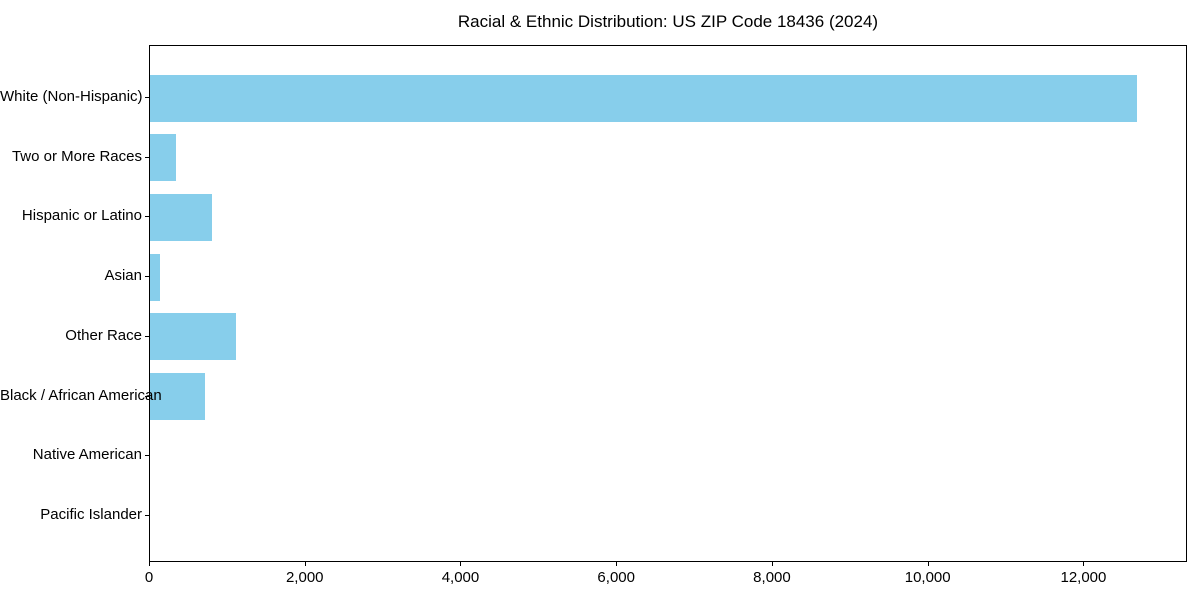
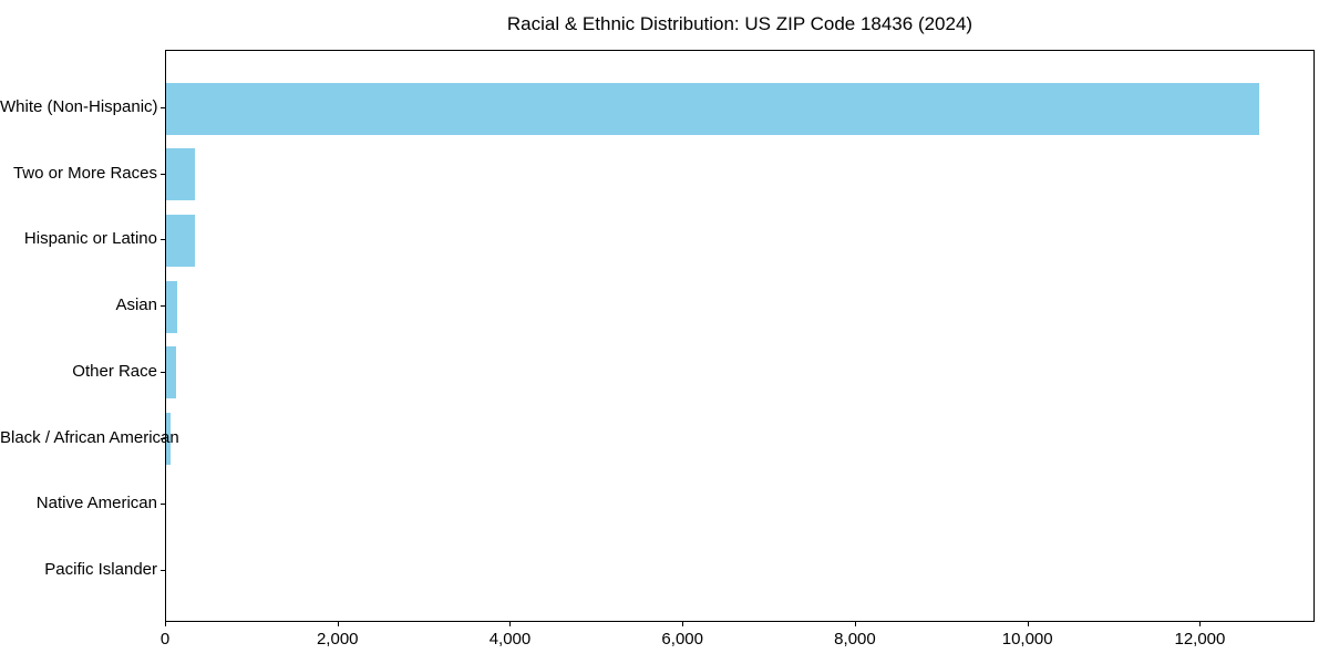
Hispanic or Latino: 800 -> 300
Other Race: 1100 -> 100
Black / African American: 700 -> 100
